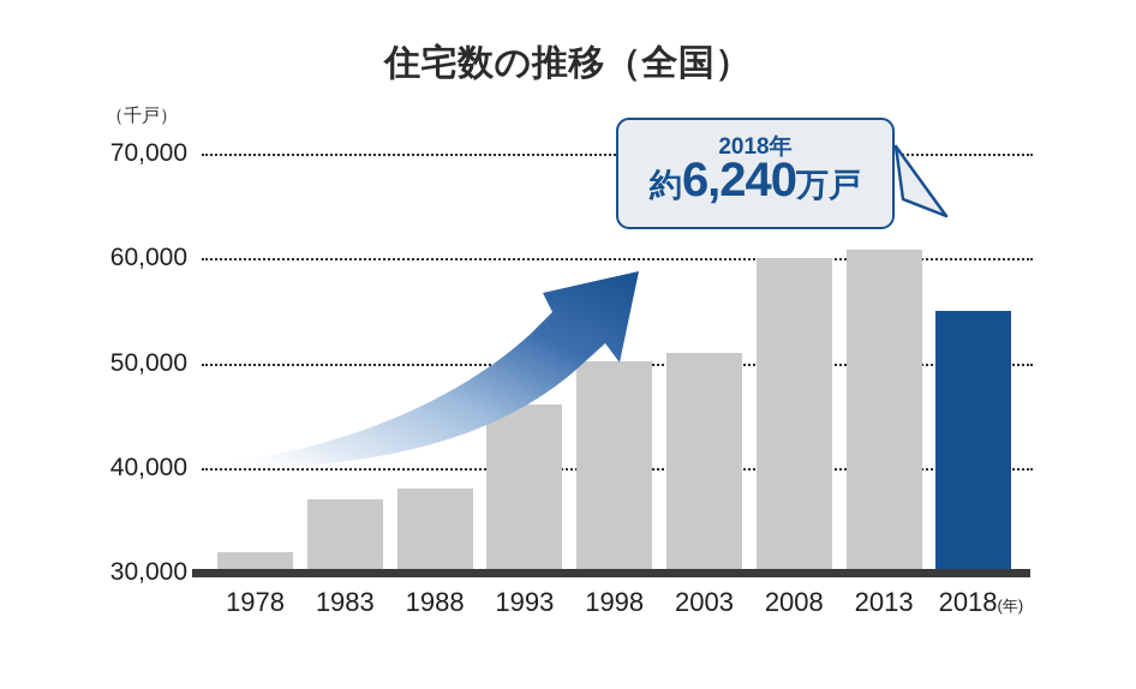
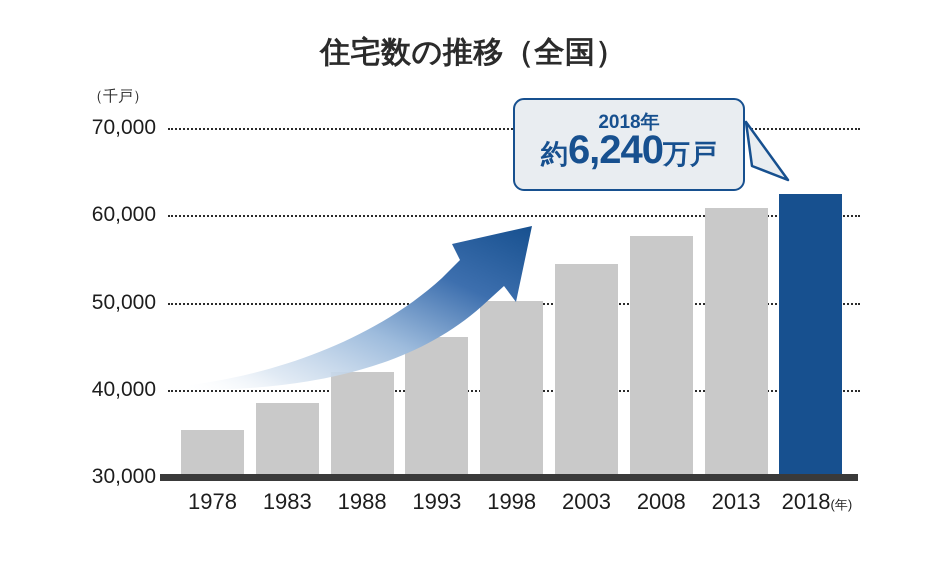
1978: 32000 -> 35000
1983: 37000 -> 38000
1988: 38000 -> 42000
2003: 51000 -> 54000
2008: 60000 -> 58000
2018: 55000 -> 62000
